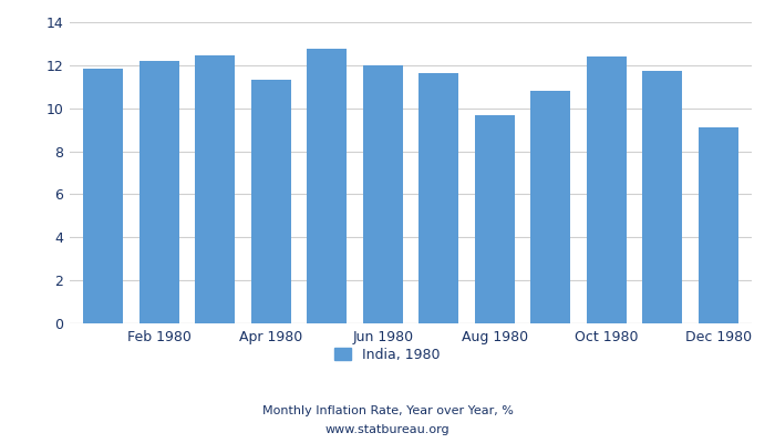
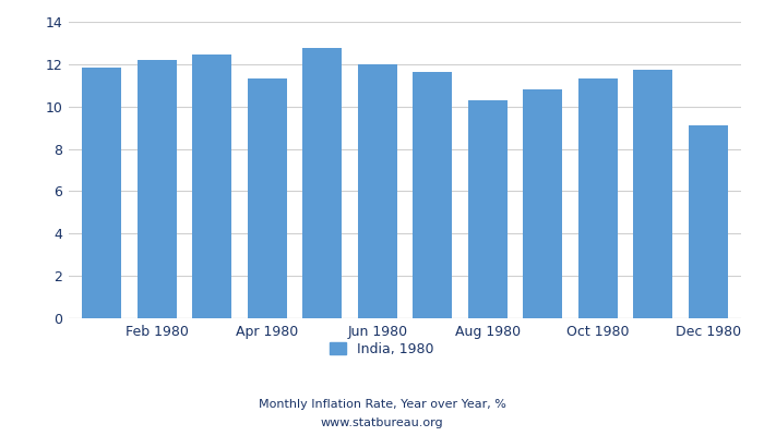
Aug 1980: 9.7 -> 10.3
Oct 1980: 12.4 -> 11.3
